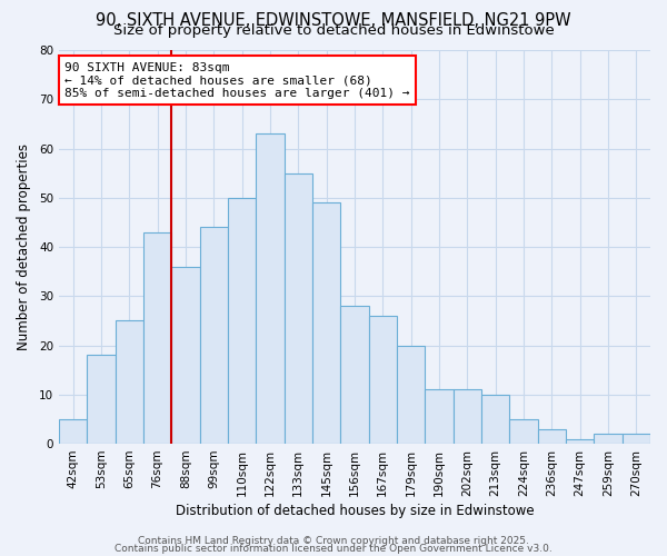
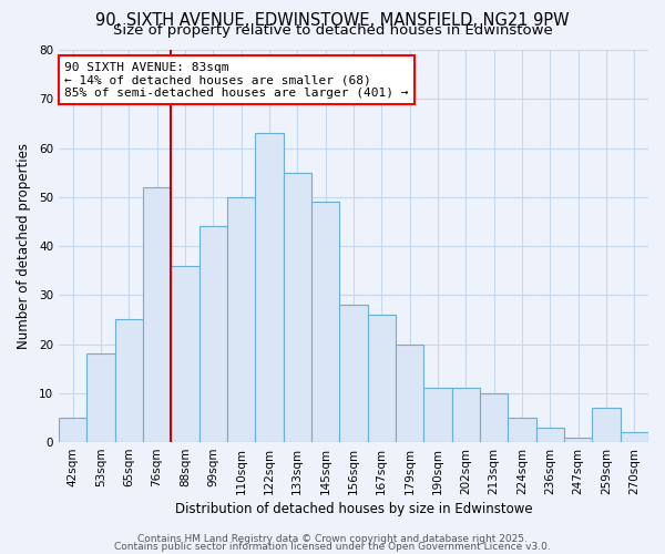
76sqm: 43 -> 52
259sqm: 2 -> 7
